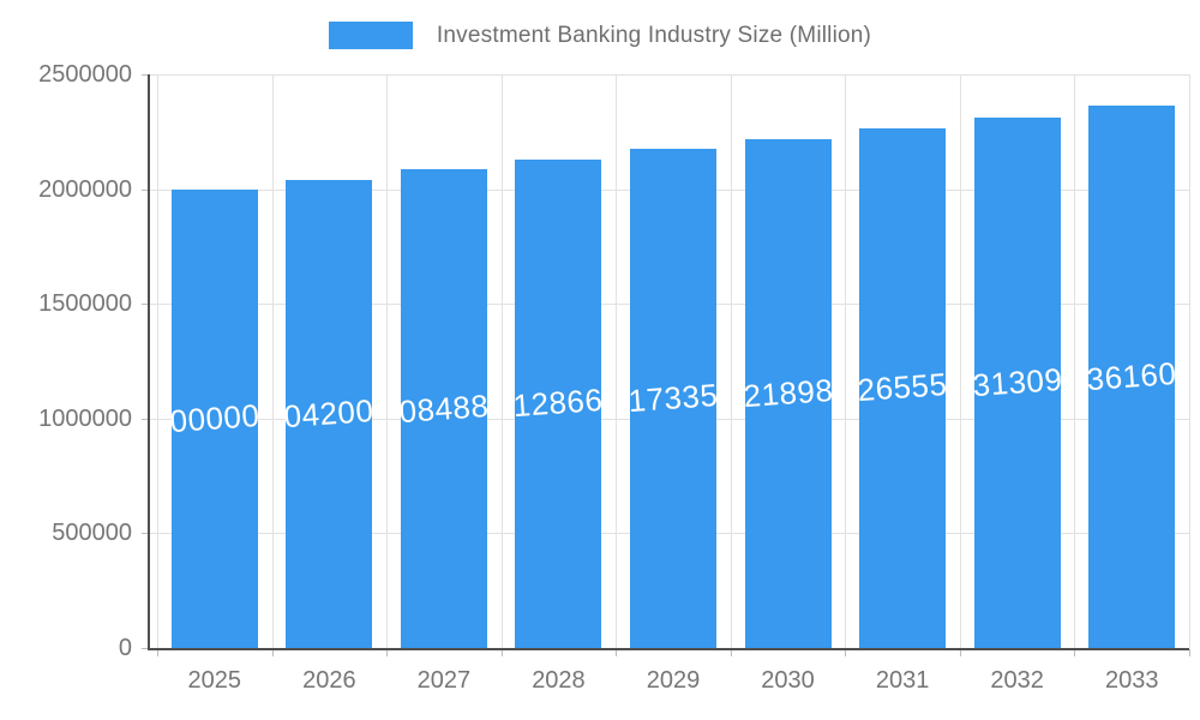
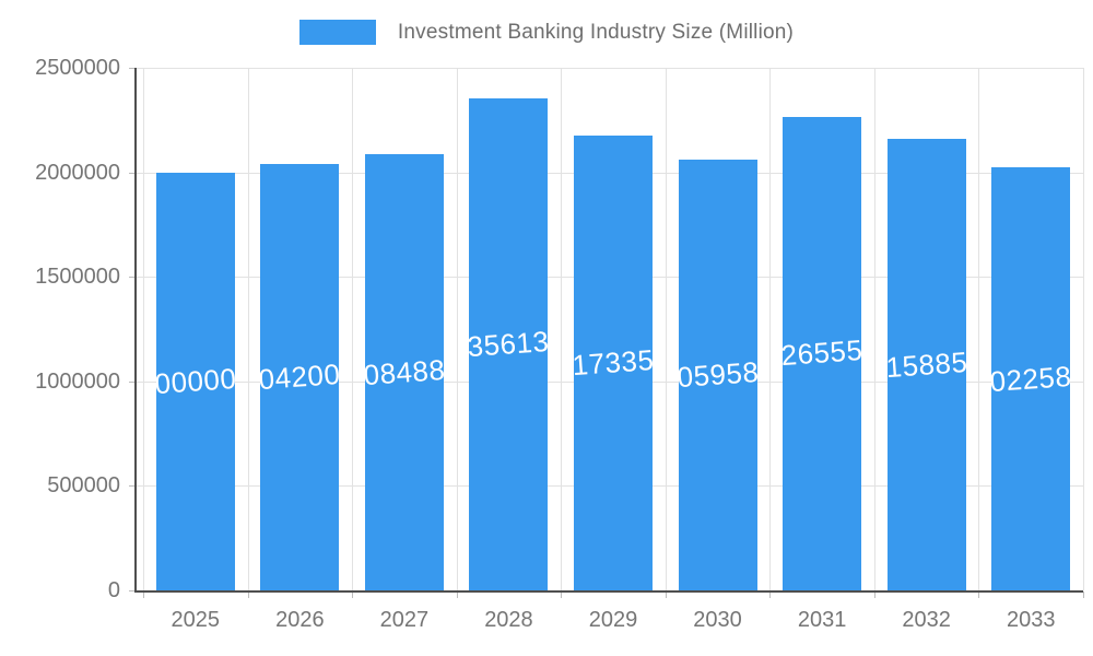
2028: 2128660 -> 2356130
2030: 2218980 -> 2059580
2032: 2313090 -> 2158850
2033: 2361600 -> 2022580
